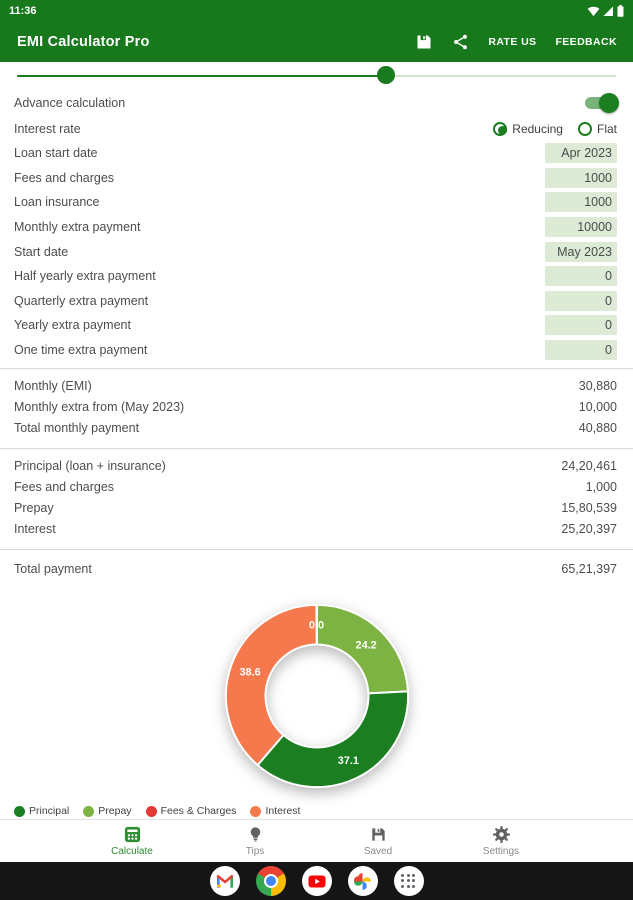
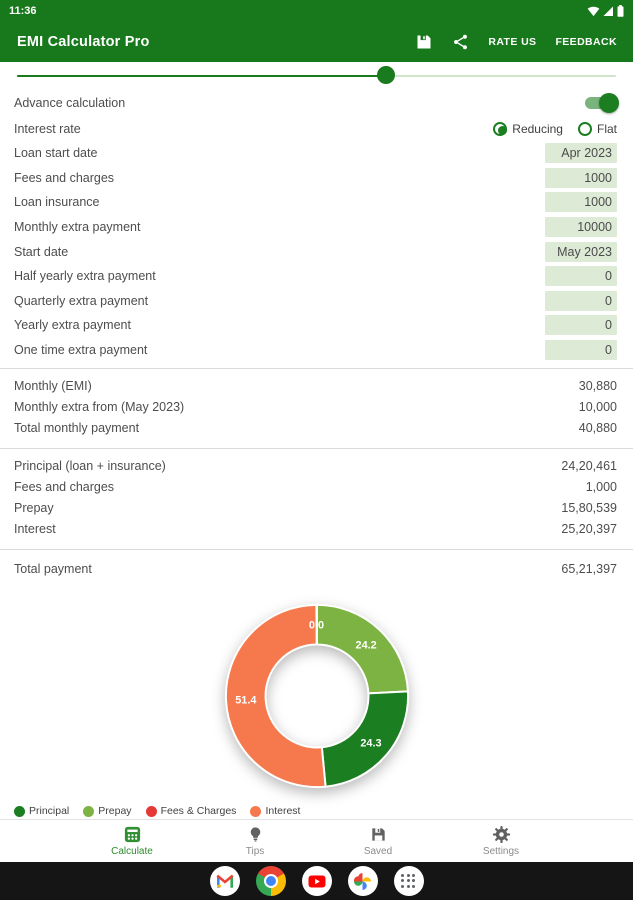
Principal: 37.1 -> 24.3
Interest: 38.6 -> 51.4
